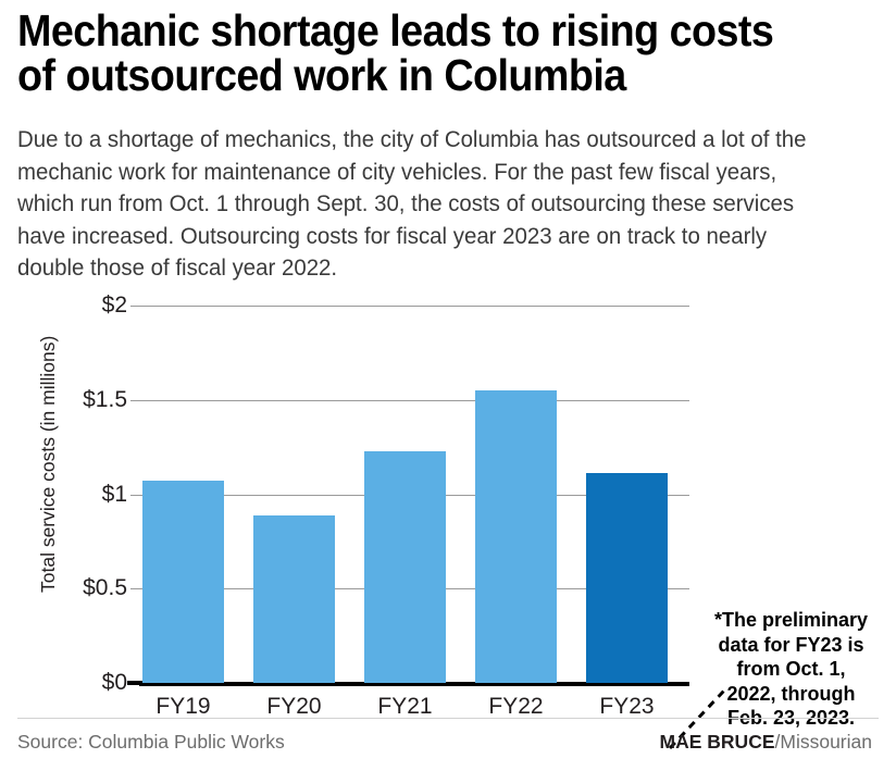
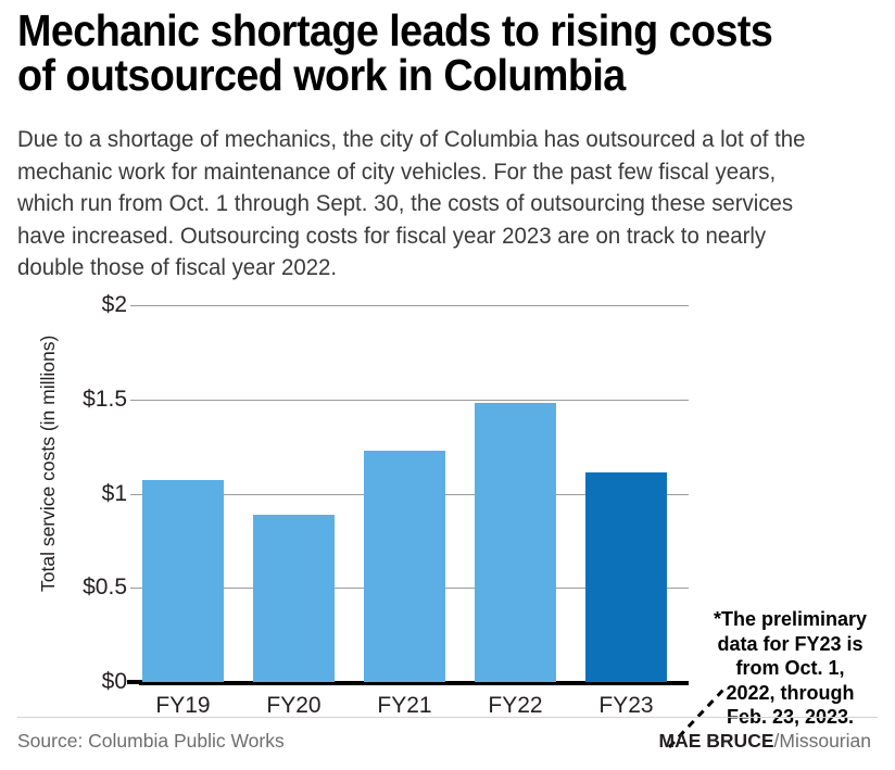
FY22: $1.55 -> $1.48
